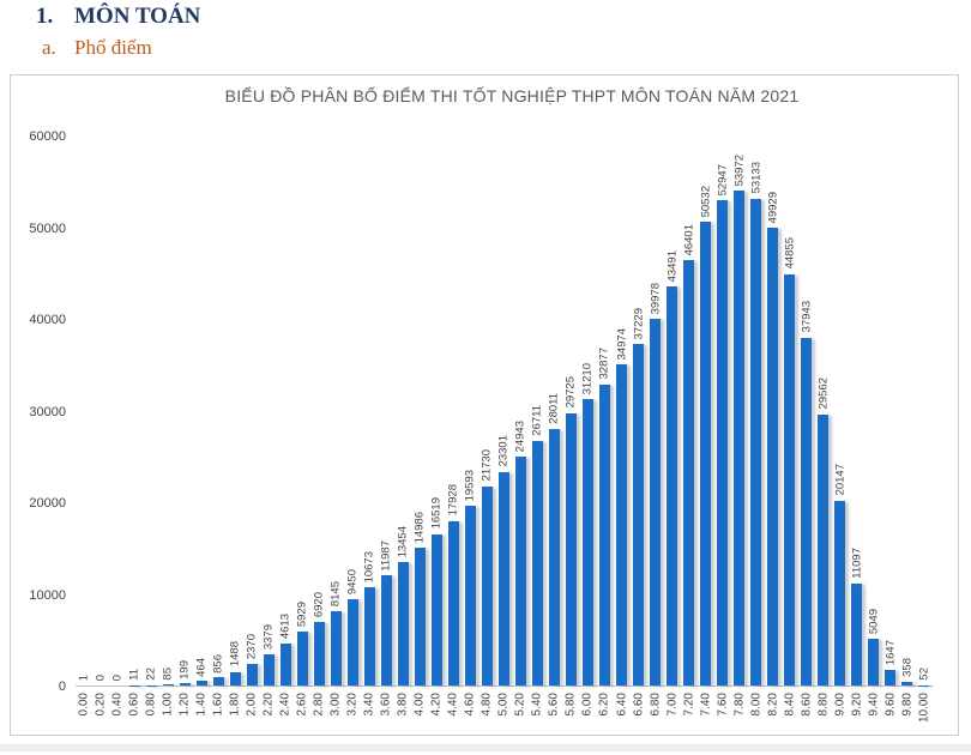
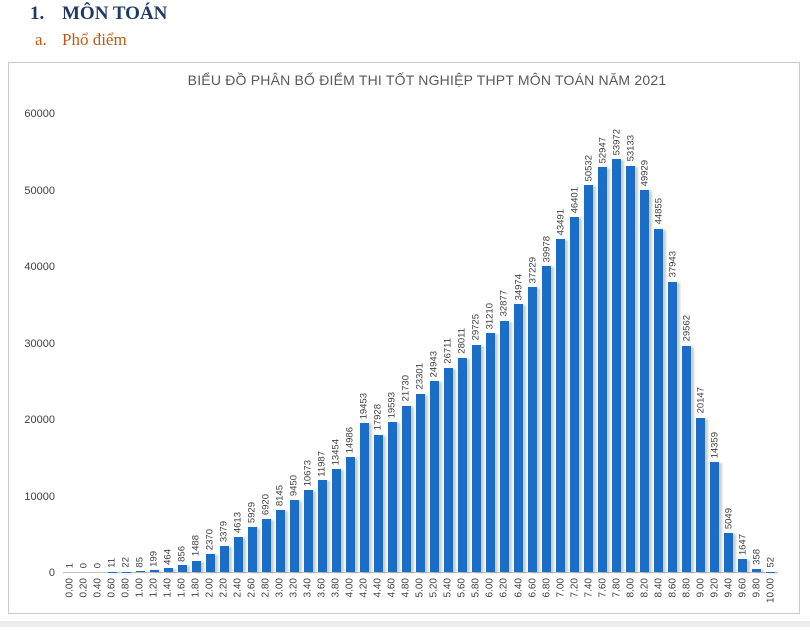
4.20: 16519 -> 19453
9.20: 11097 -> 14359
